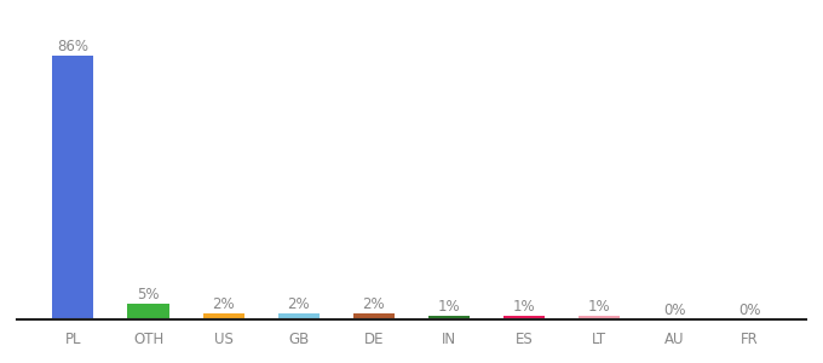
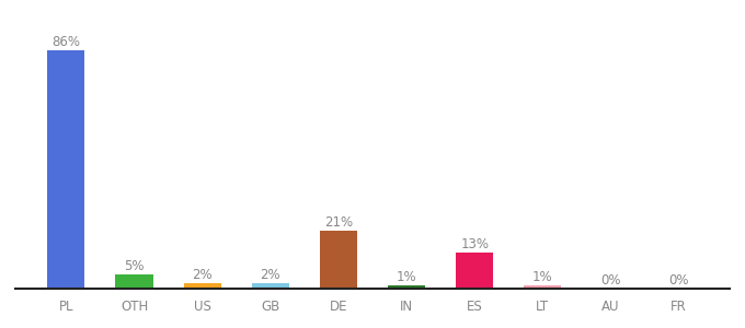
DE: 2% -> 21%
ES: 1% -> 13%
